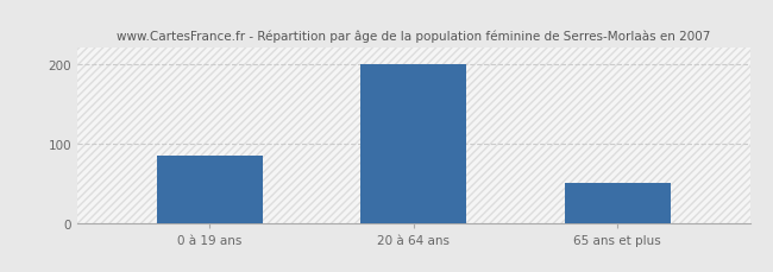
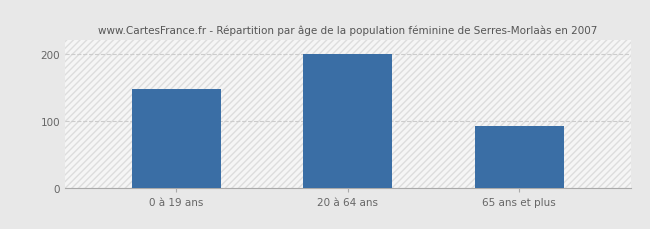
0 à 19 ans: 85 -> 148
65 ans et plus: 50 -> 92
